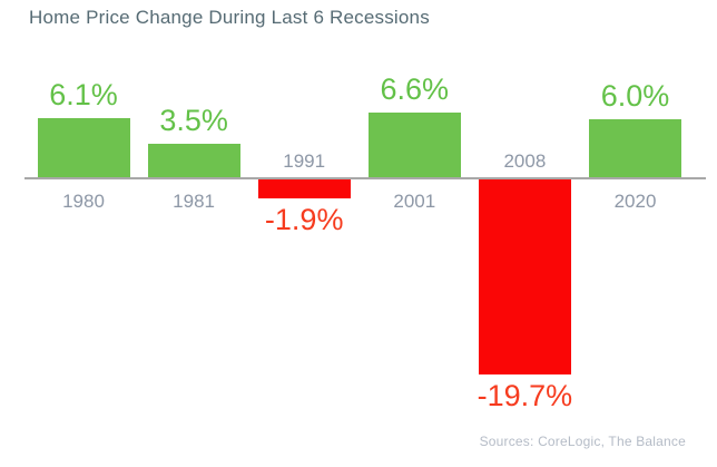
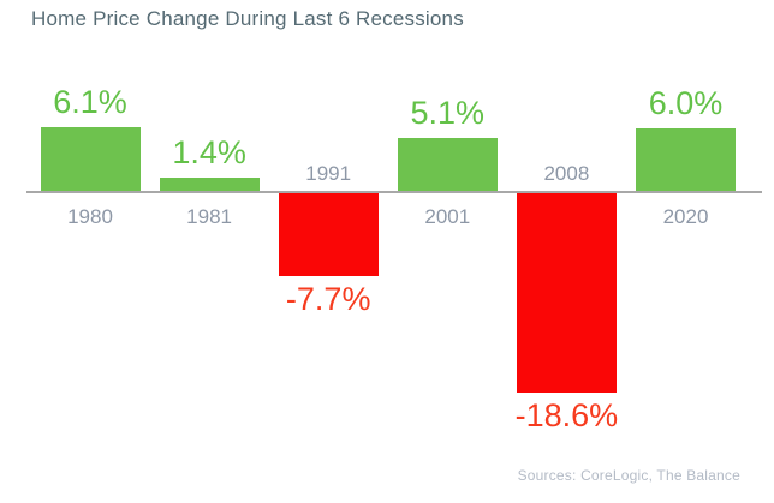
1981: 3.5% -> 1.4%
1991: -1.9% -> -7.7%
2001: 6.6% -> 5.1%
2008: -19.7% -> -18.6%
